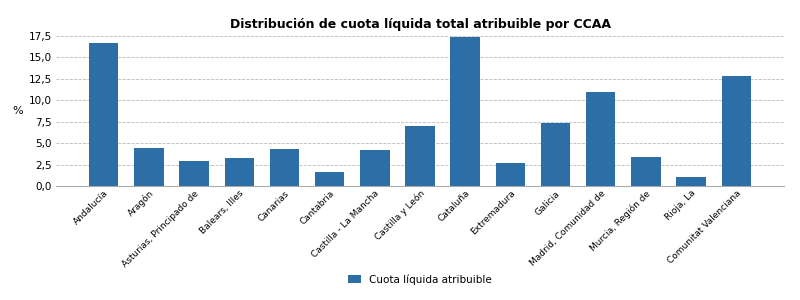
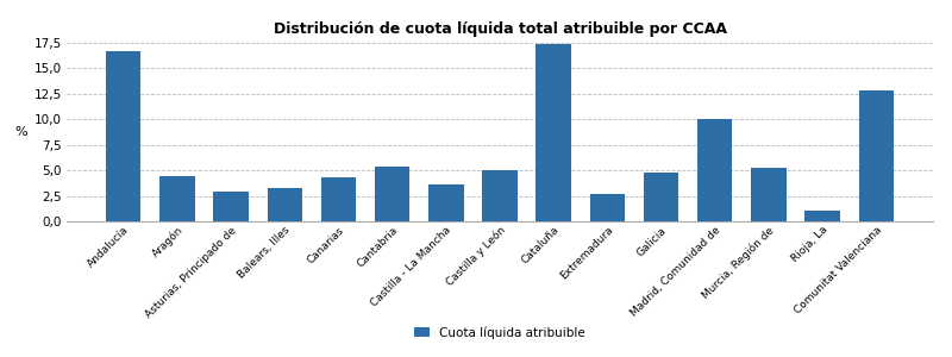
Cantabria: 1,6 -> 5,4
Castilla - La Mancha: 4,2 -> 3,6
Castilla y León: 7,0 -> 5,0
Galicia: 7,4 -> 4,8
Madrid, Comunidad de: 11,0 -> 10,0
Murcia, Región de: 3,4 -> 5,2
